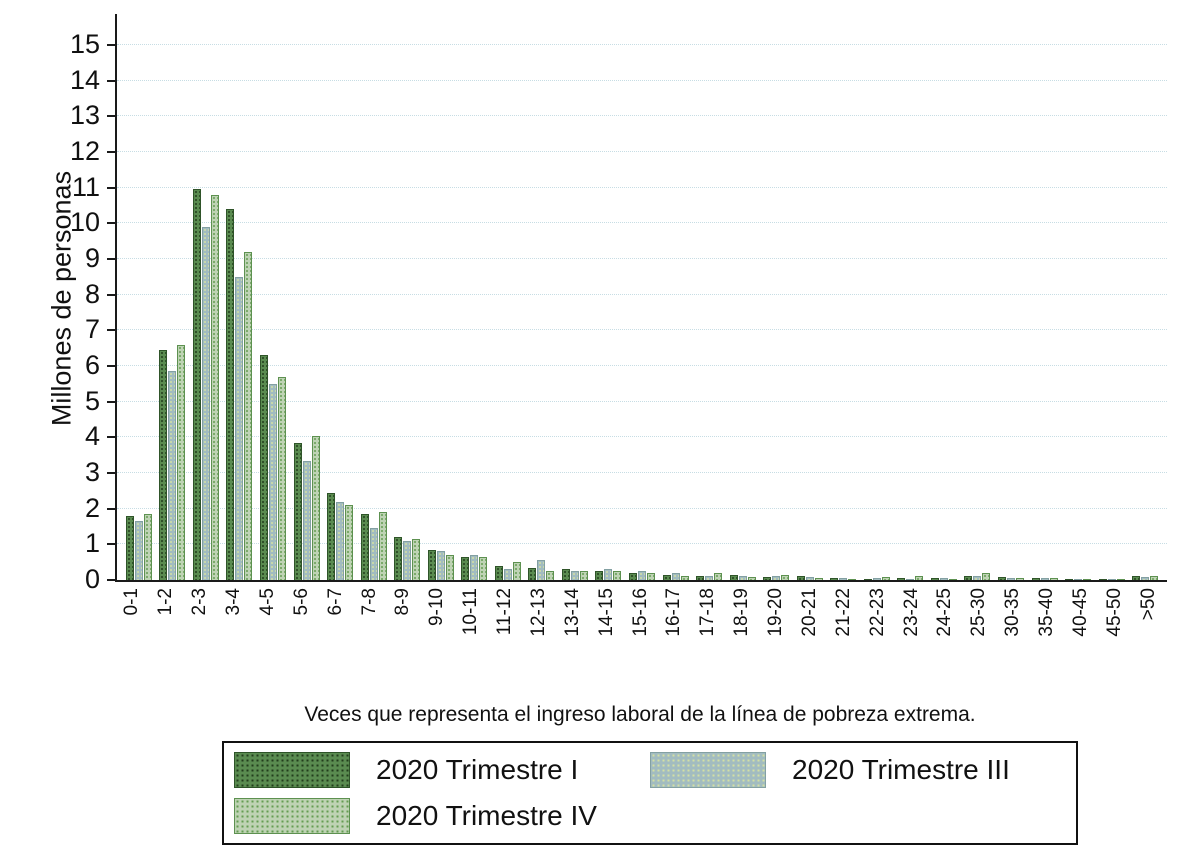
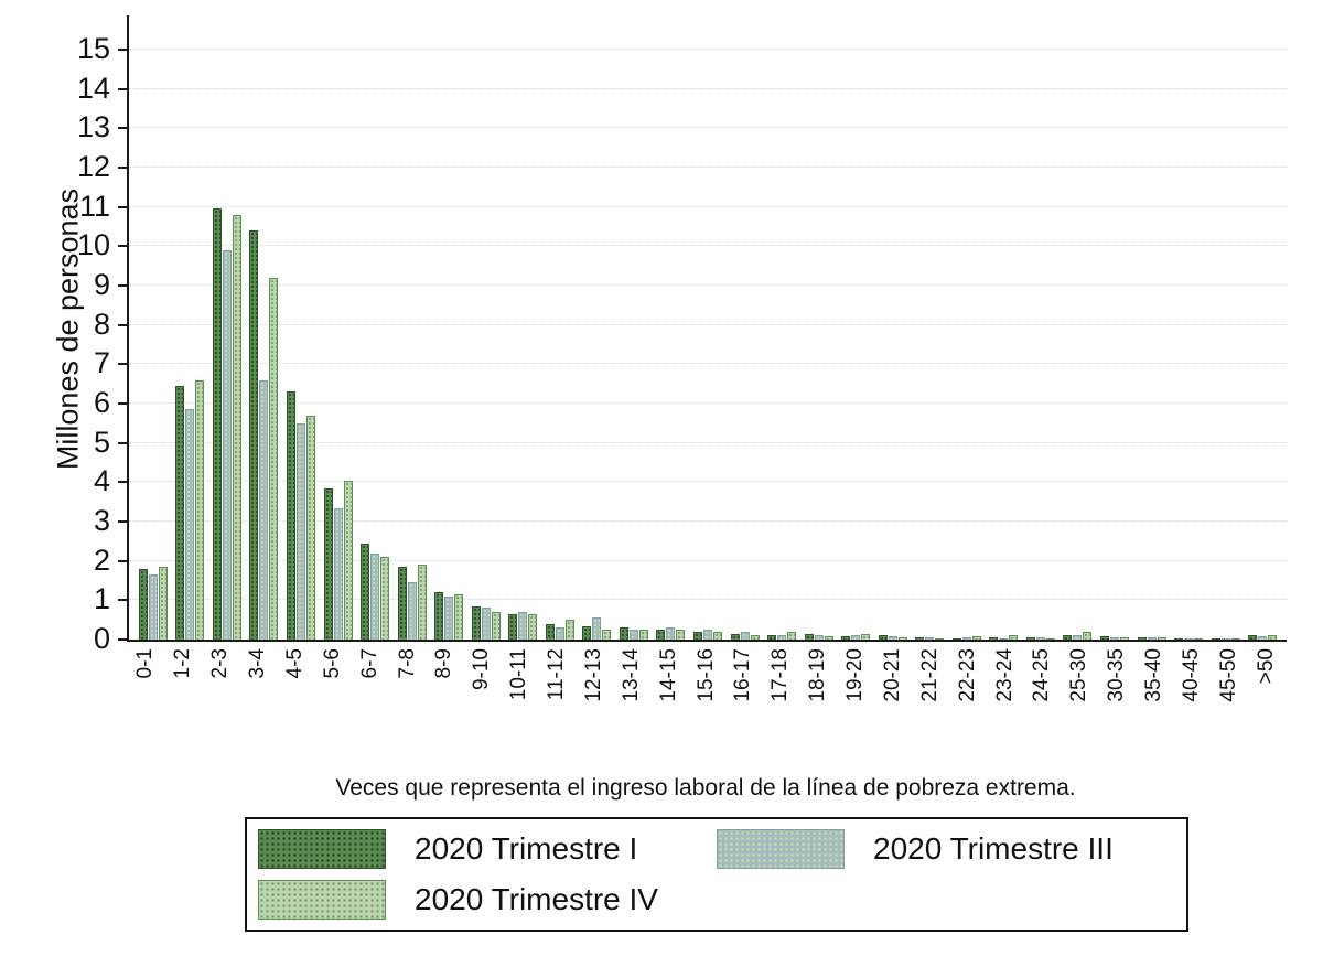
2020 Trimestre III/3-4: 8.5 -> 6.6
